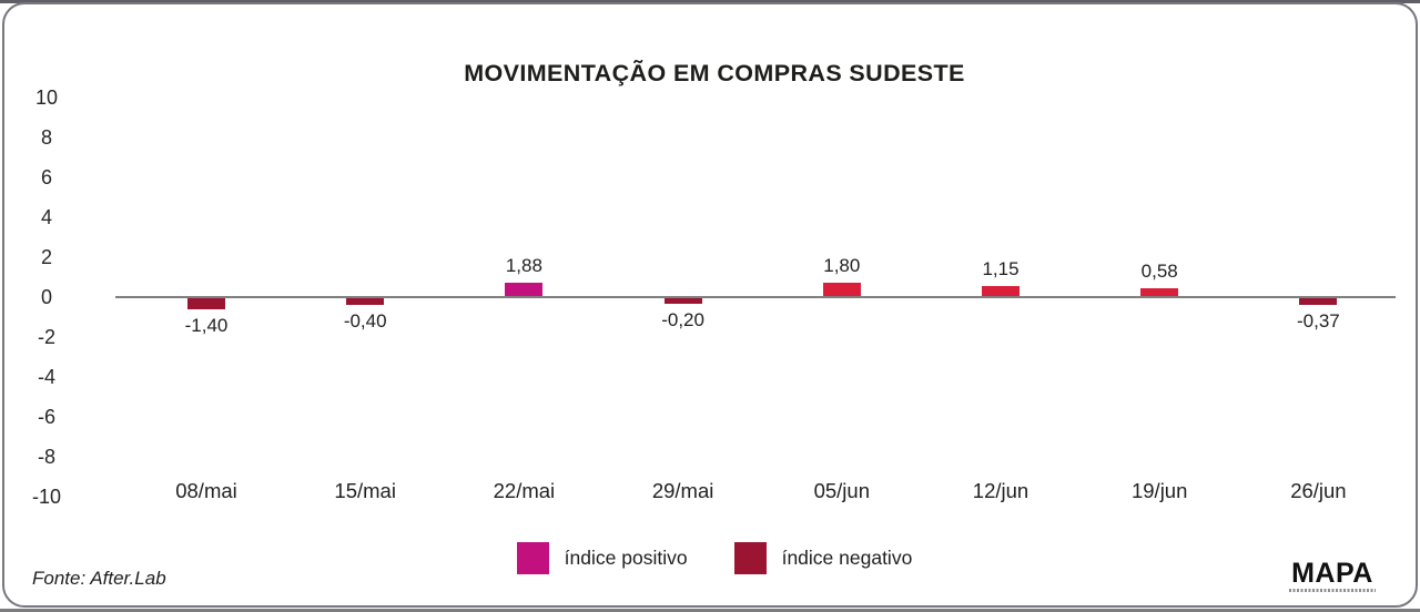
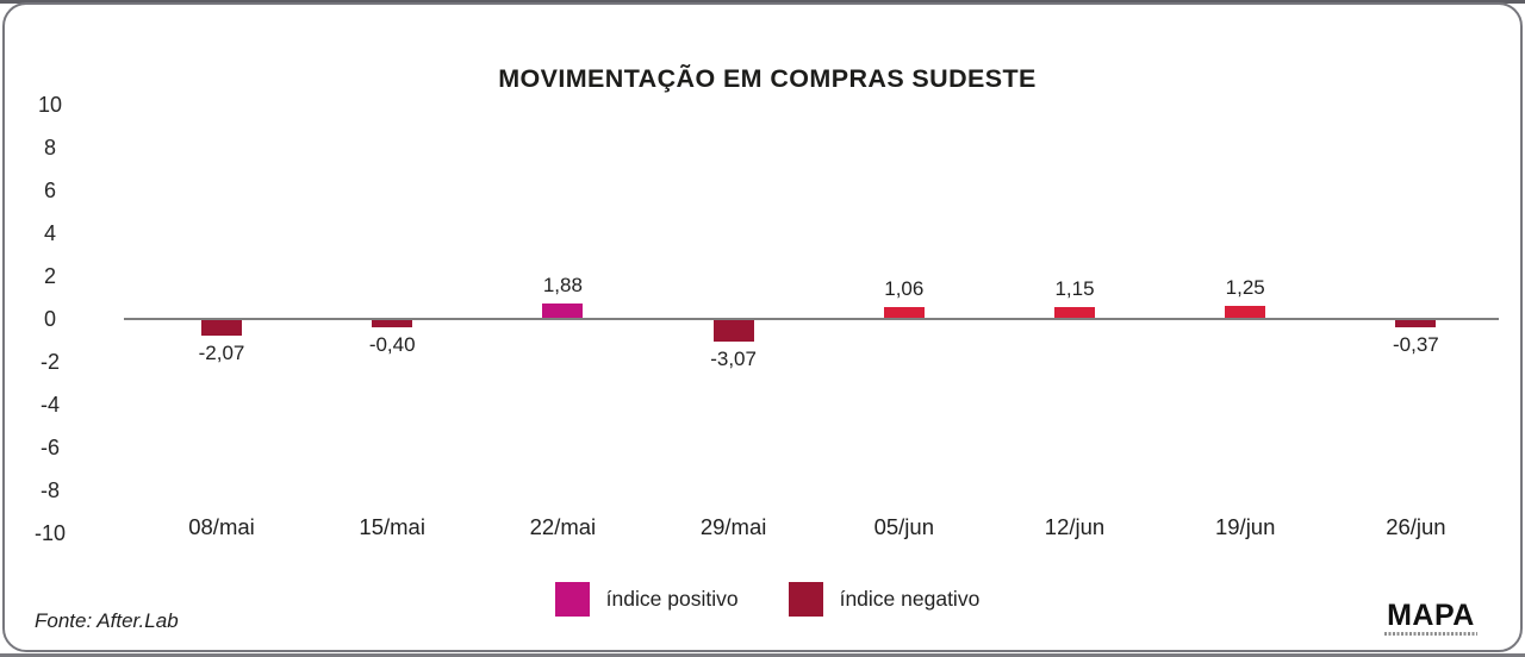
08/mai: -1,40 -> -2,07
29/mai: -0,20 -> -3,07
05/jun: 1,80 -> 1,06
19/jun: 0,58 -> 1,25
